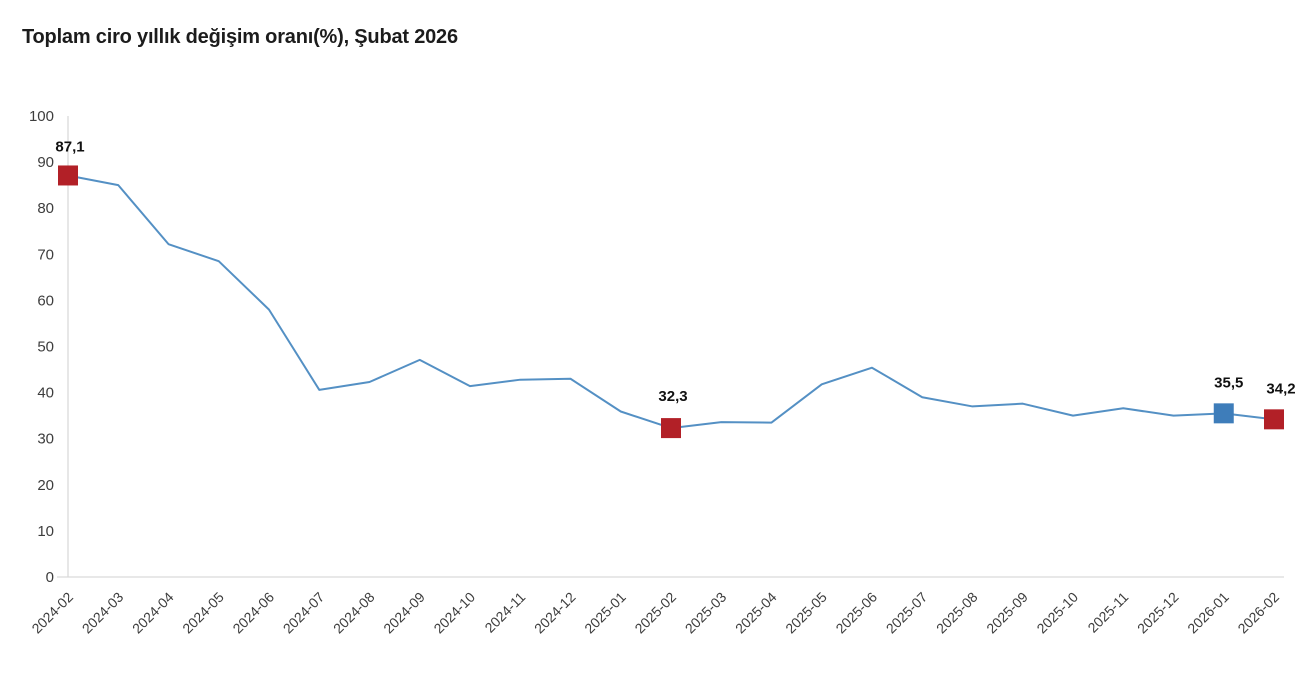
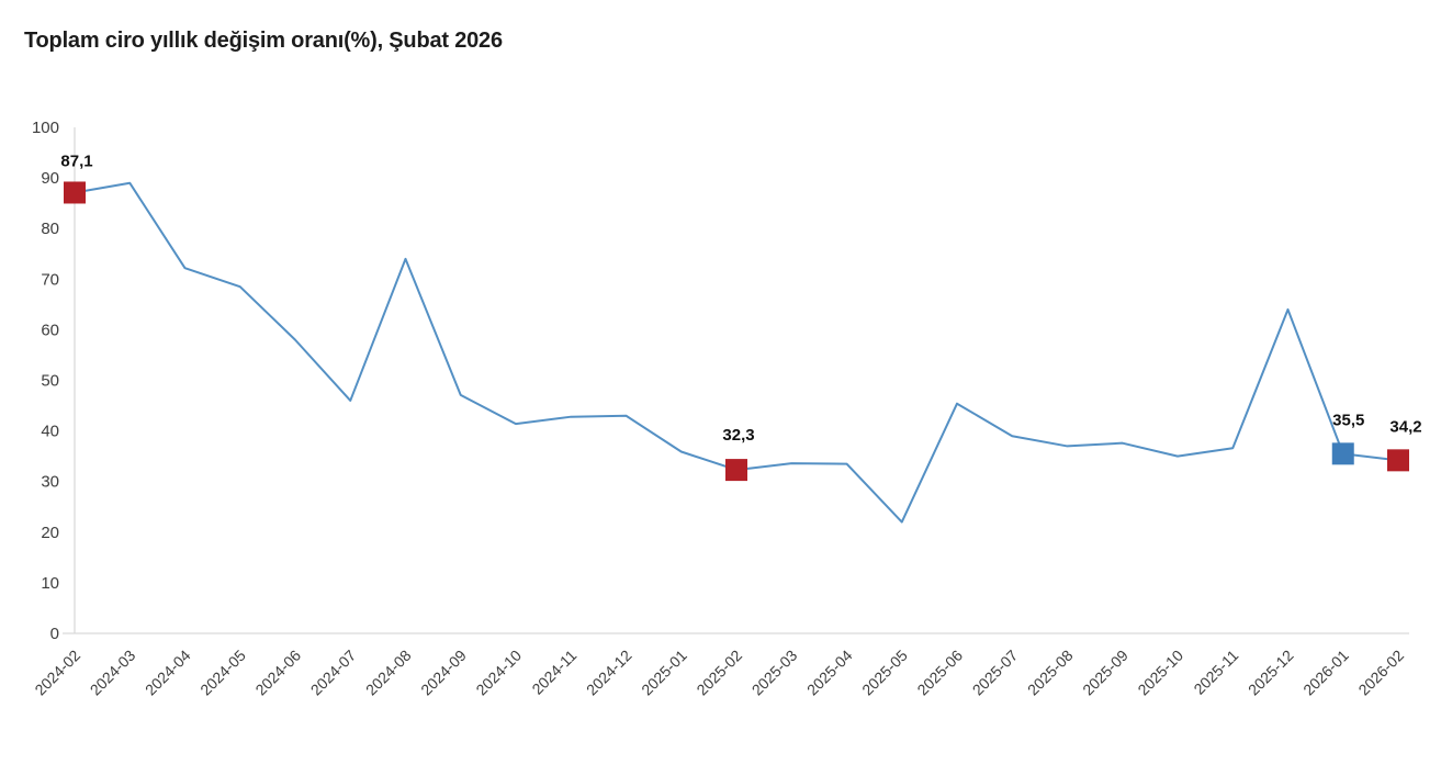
2024-03: 85 -> 89
2024-07: 41 -> 46
2024-08: 42 -> 74
2025-05: 42 -> 22
2025-12: 35 -> 64
